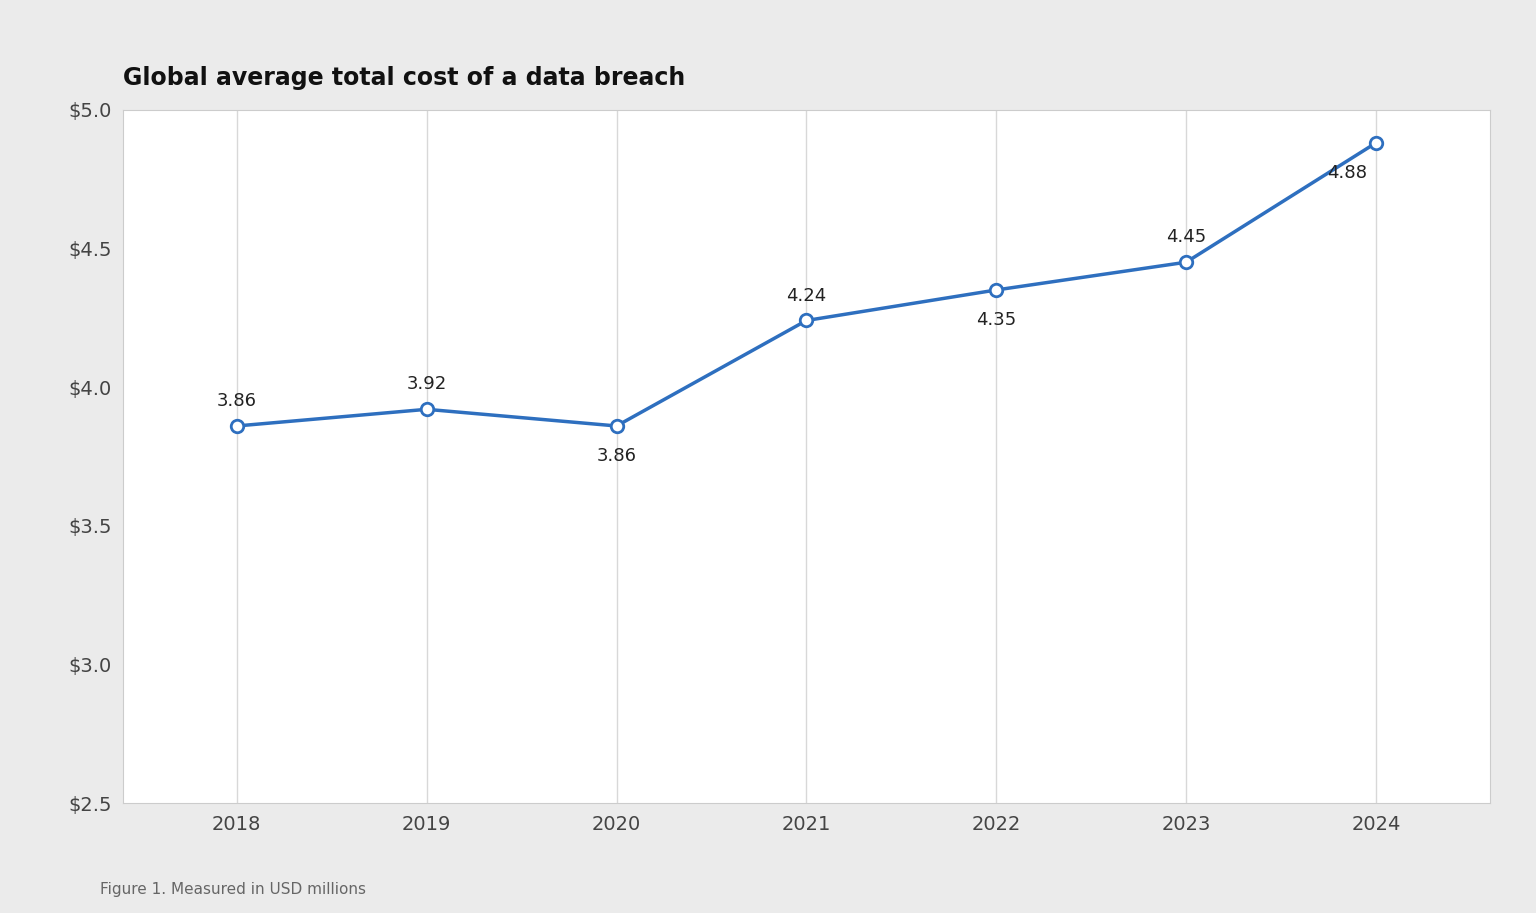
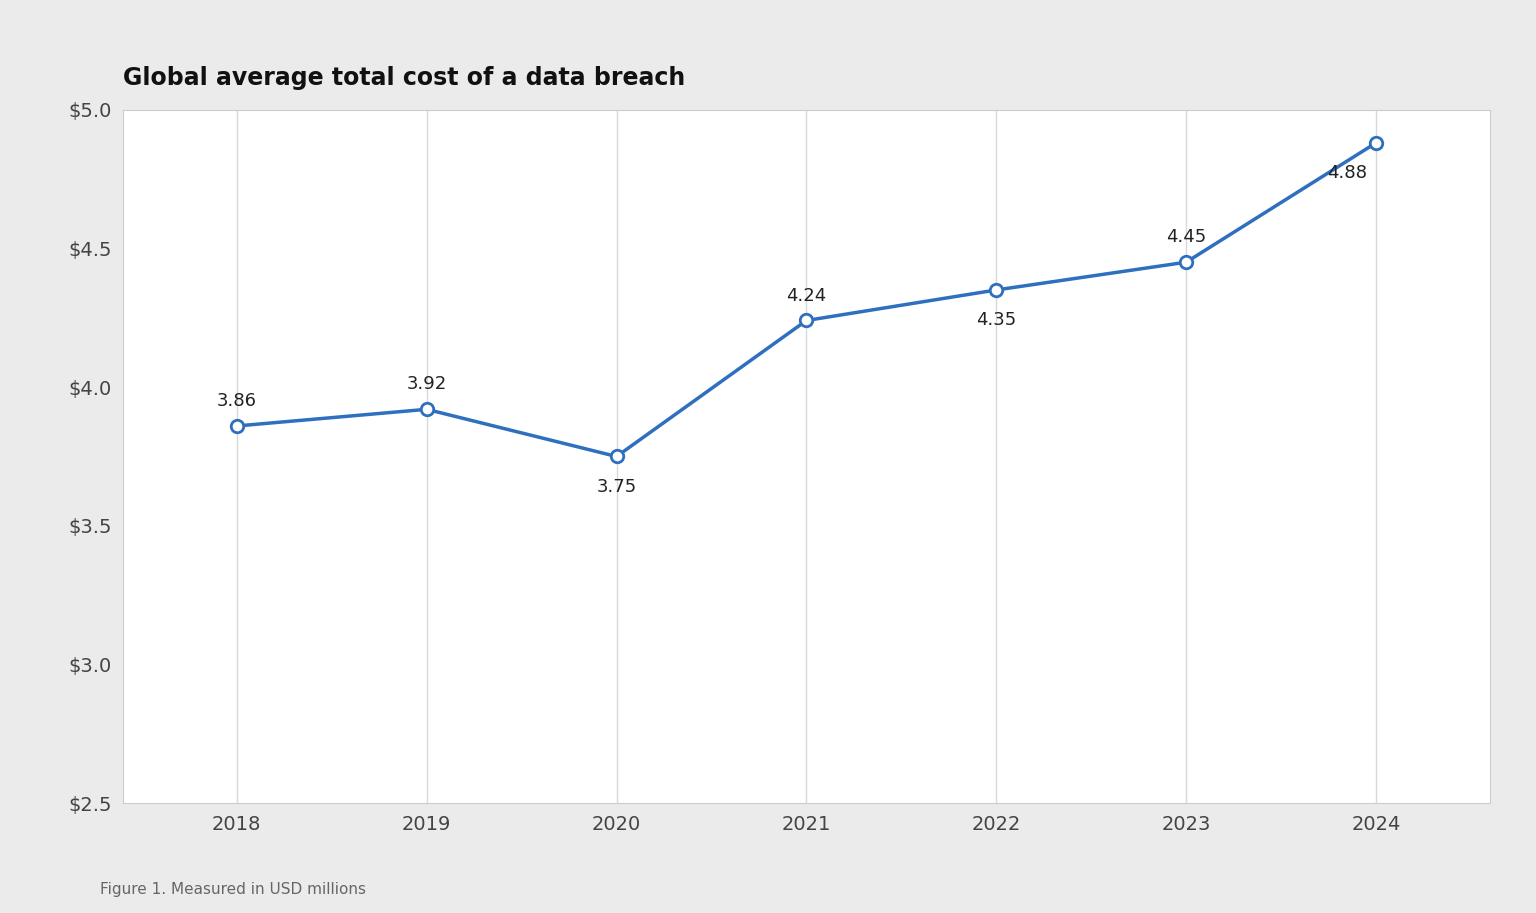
2020: 3.86 -> 3.75
